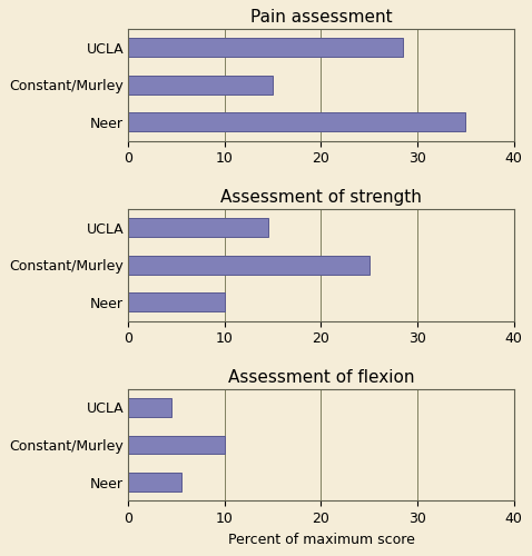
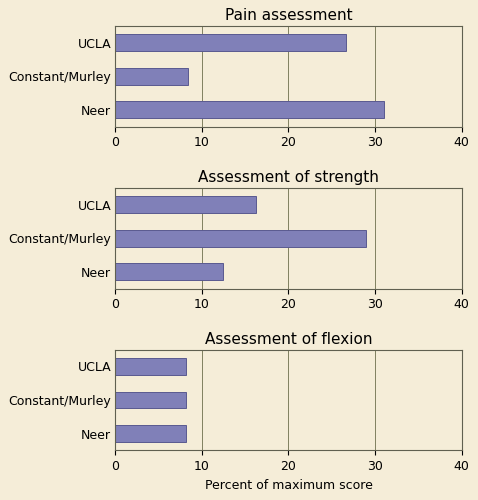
Pain assessment/UCLA: 28.5 -> 26.6
Pain assessment/Constant/Murley: 15.0 -> 8.4
Pain assessment/Neer: 35.0 -> 31.0
Assessment of strength/UCLA: 14.5 -> 16.2
Assessment of strength/Constant/Murley: 25.0 -> 29.0
Assessment of strength/Neer: 10.0 -> 12.4
Assessment of flexion/UCLA: 4.5 -> 8.2
Assessment of flexion/Constant/Murley: 10.0 -> 8.2
Assessment of flexion/Neer: 5.5 -> 8.2
